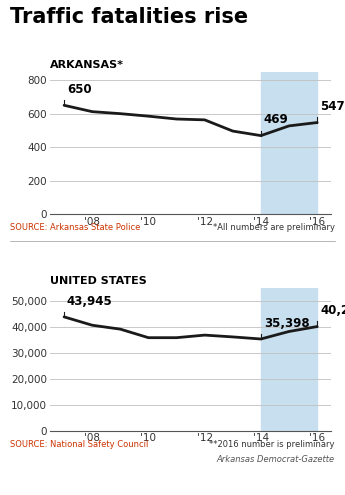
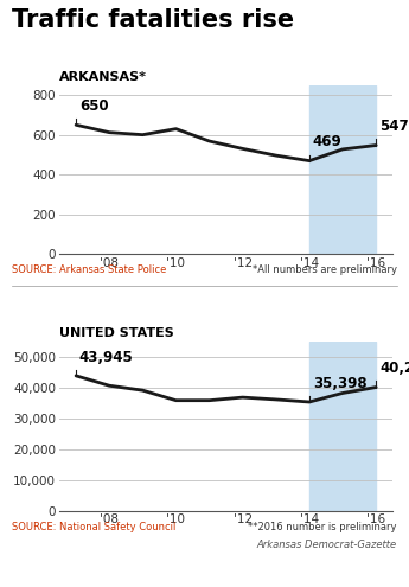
ARKANSAS*/'10: 580 -> 630
ARKANSAS*/'12: 560 -> 530
